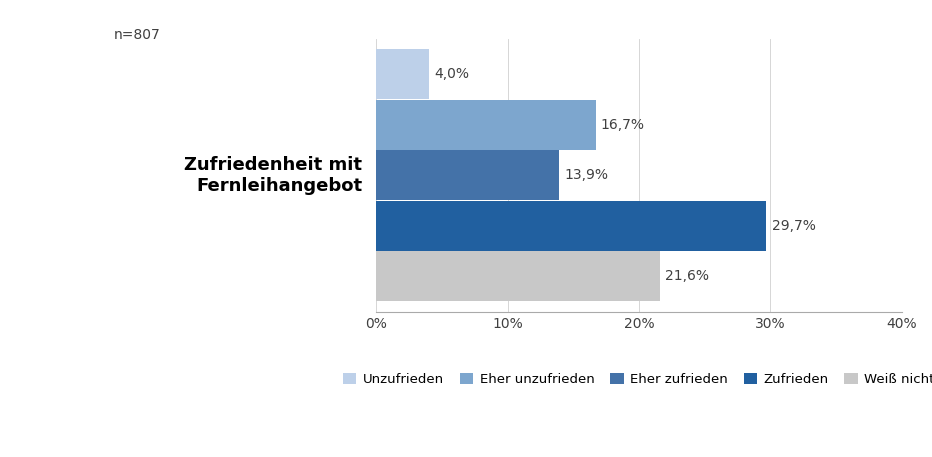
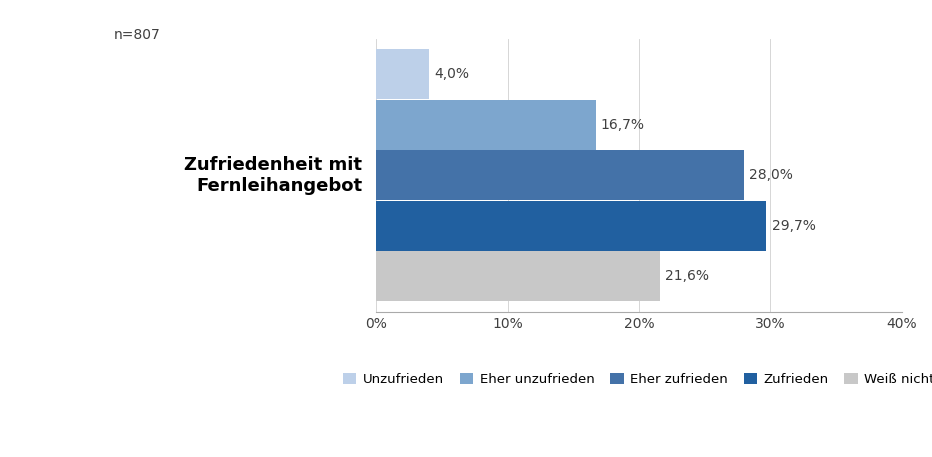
Zufriedenheit mit Fernleihangebot: 13,9% -> 28,0%
